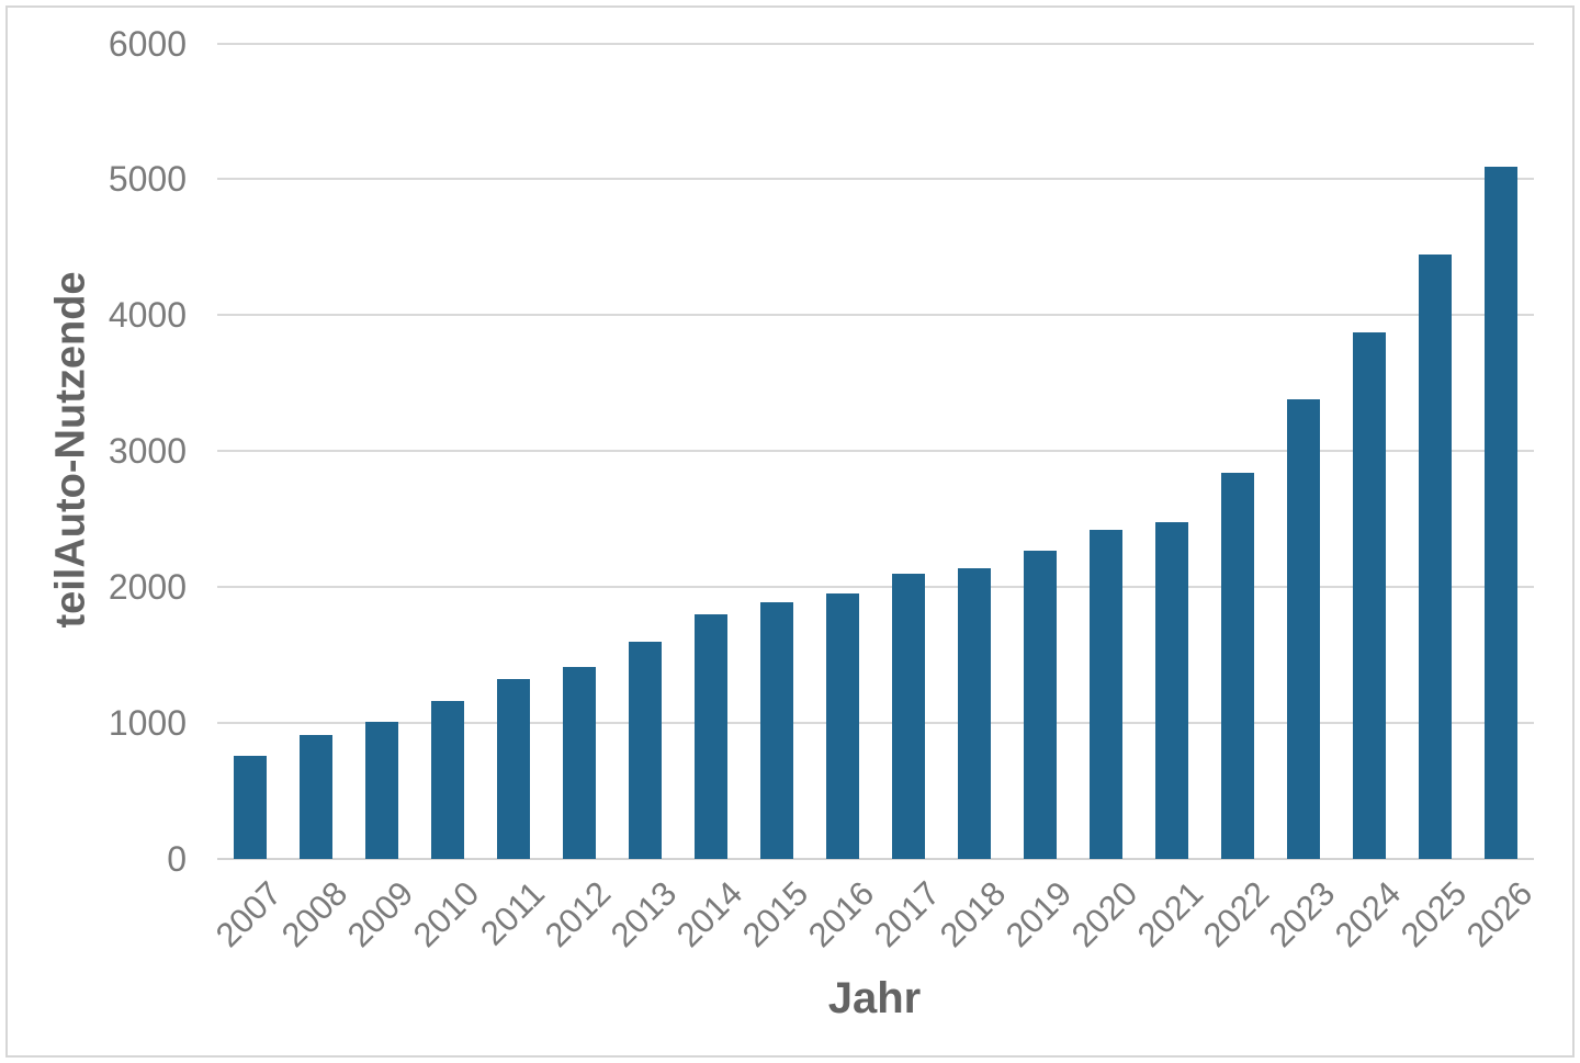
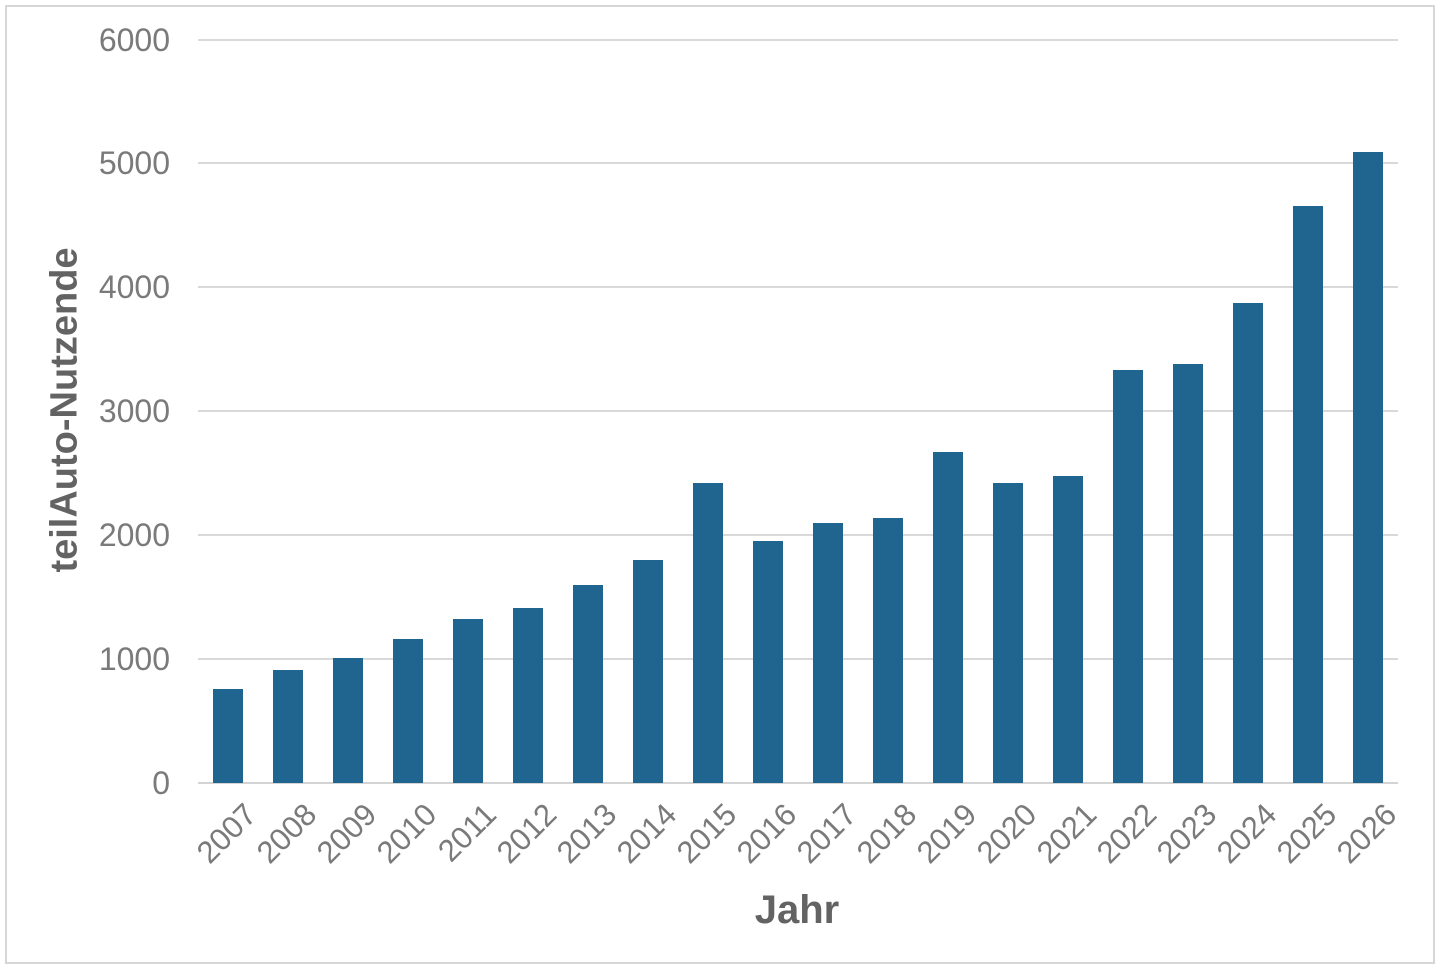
2015: 1890 -> 2420
2019: 2270 -> 2670
2022: 2840 -> 3330
2025: 4450 -> 4660
